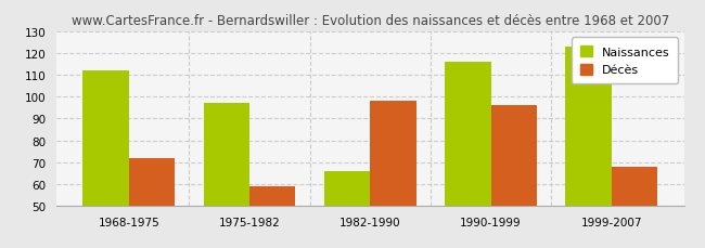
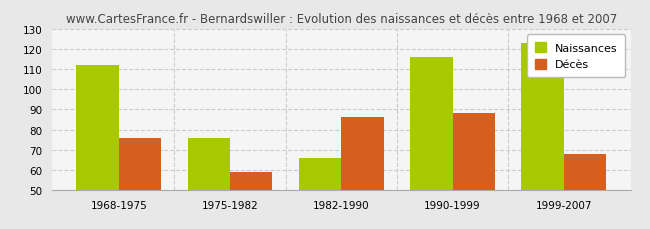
Décès/1968-1975: 72 -> 76
Naissances/1975-1982: 97 -> 76
Décès/1982-1990: 98 -> 86
Décès/1990-1999: 96 -> 88
